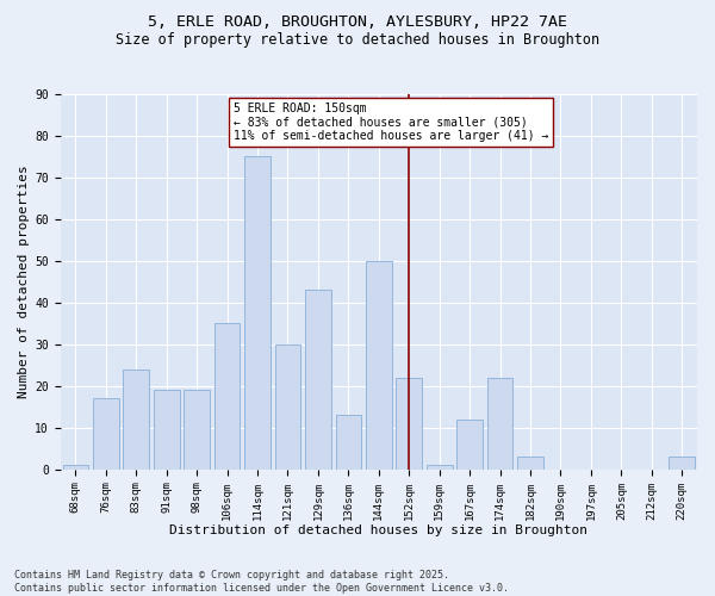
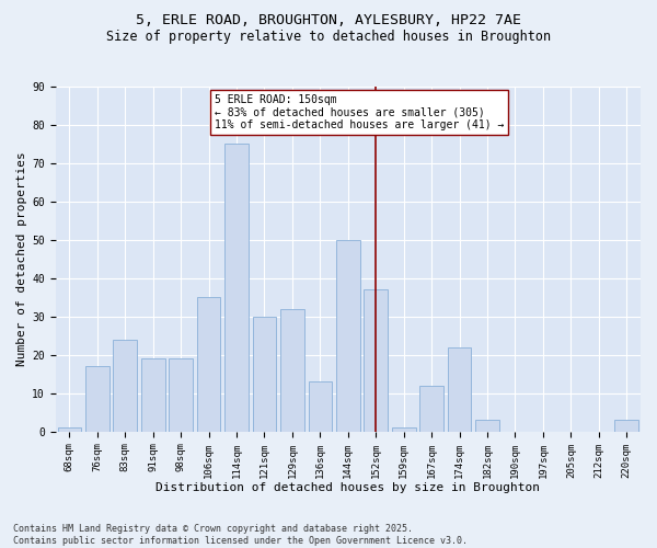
129sqm: 43 -> 32
152sqm: 22 -> 37
